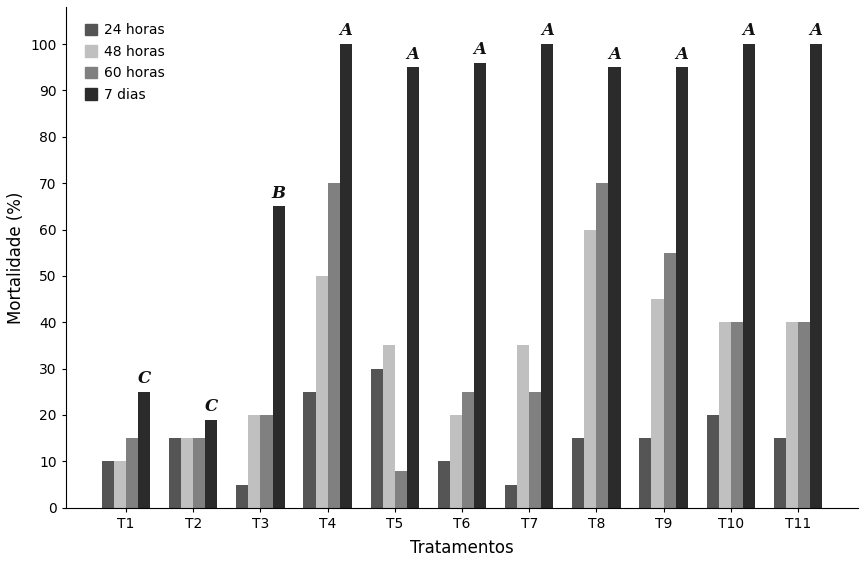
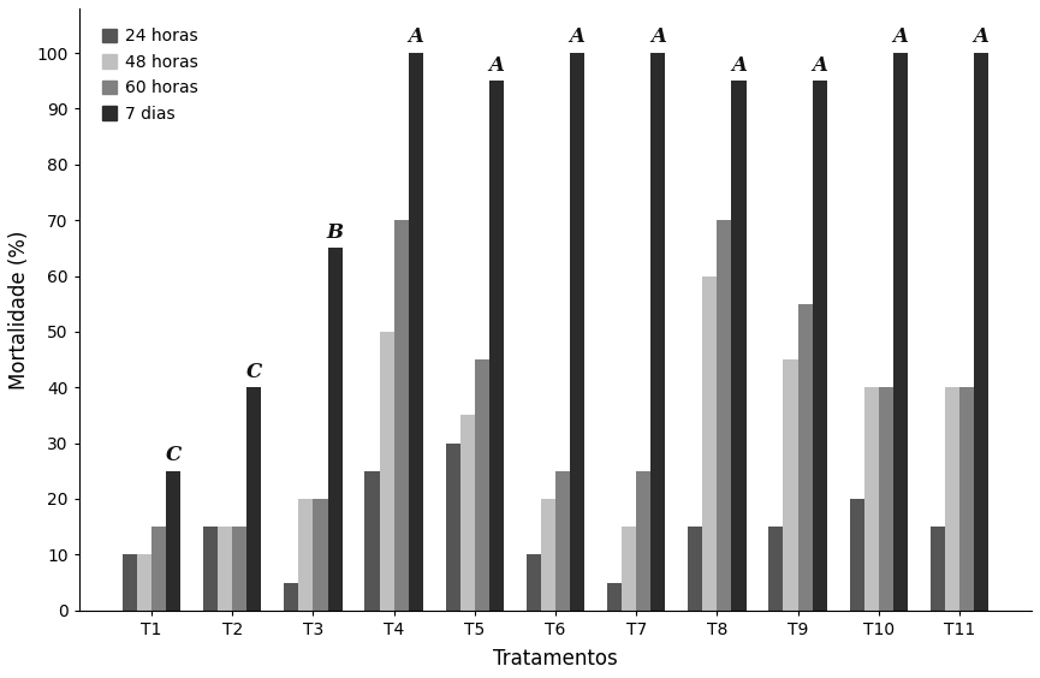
7 dias/T2: 19 -> 40
60 horas/T5: 8 -> 45
7 dias/T6: 96 -> 100
48 horas/T7: 35 -> 15
